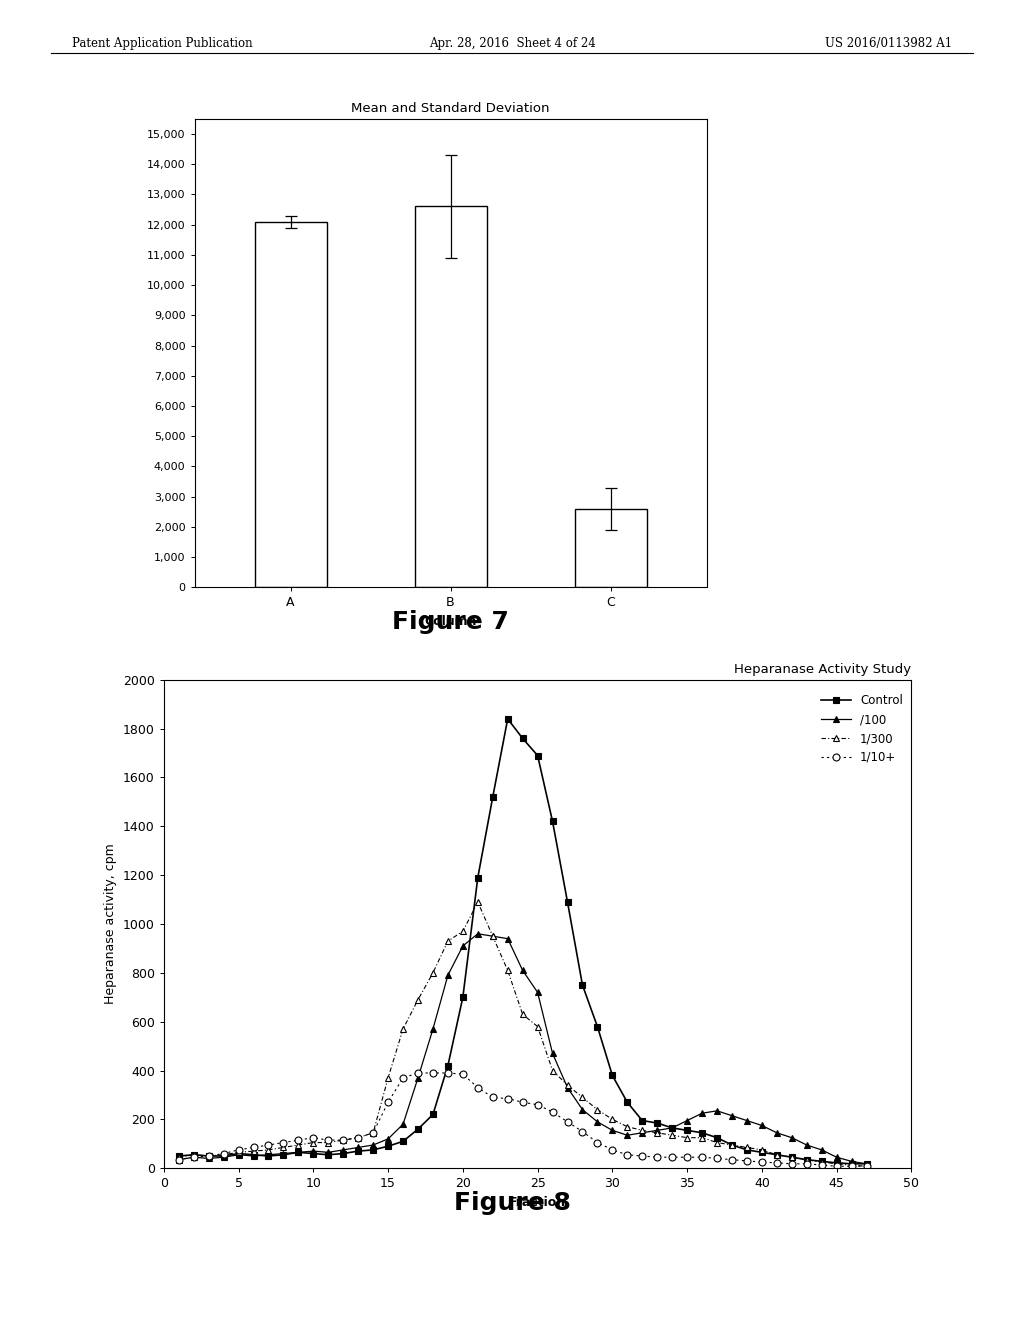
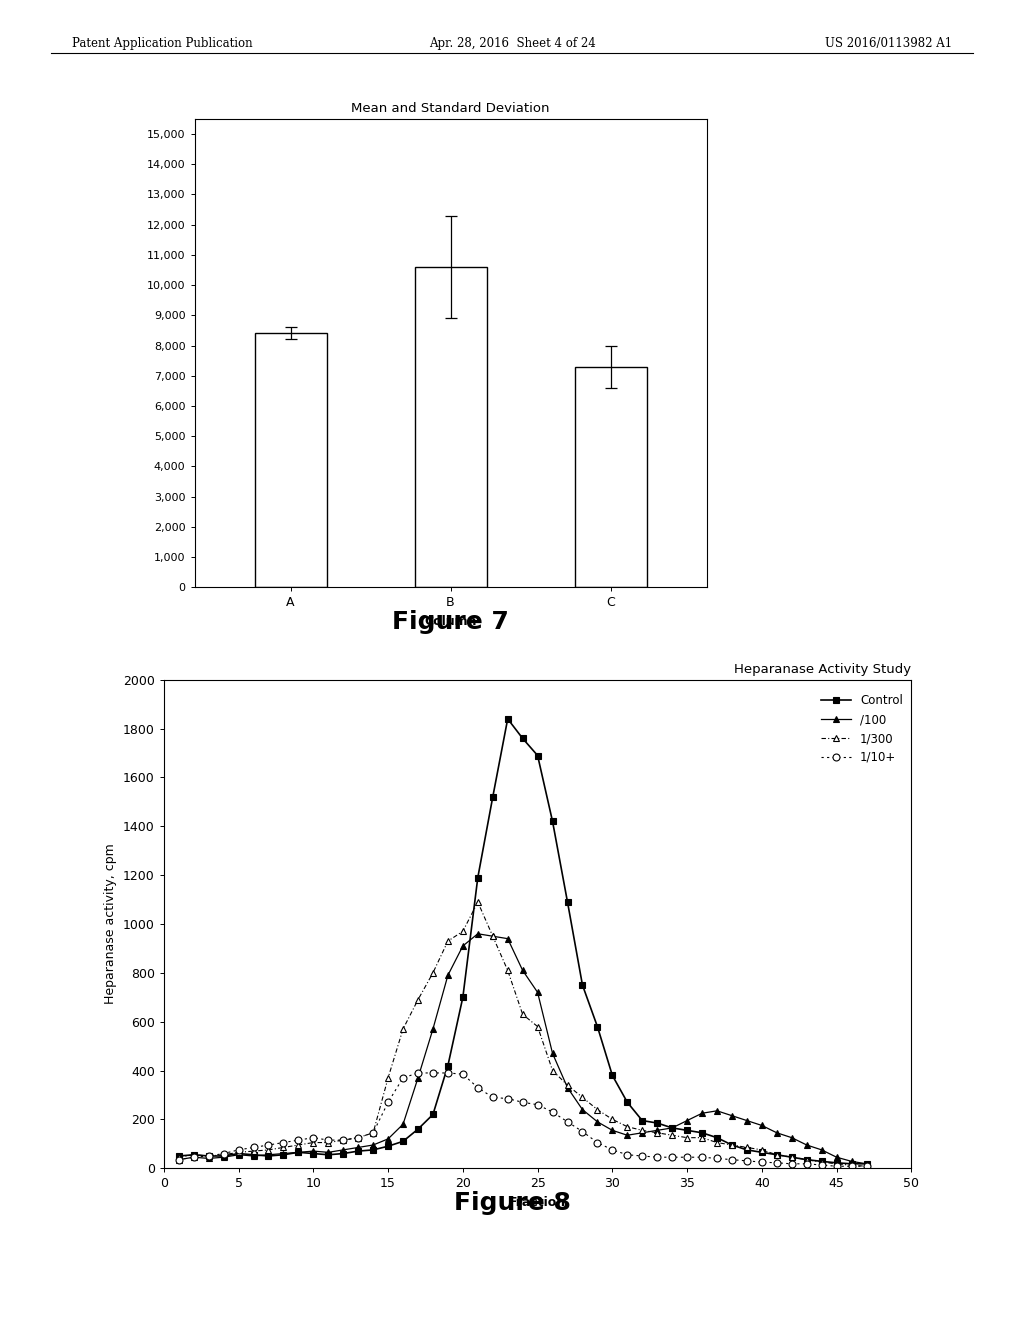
Mean and Standard Deviation/A: 12,100 -> 8,400
Mean and Standard Deviation/B: 12,600 -> 10,600
Mean and Standard Deviation/C: 2,600 -> 7,300
